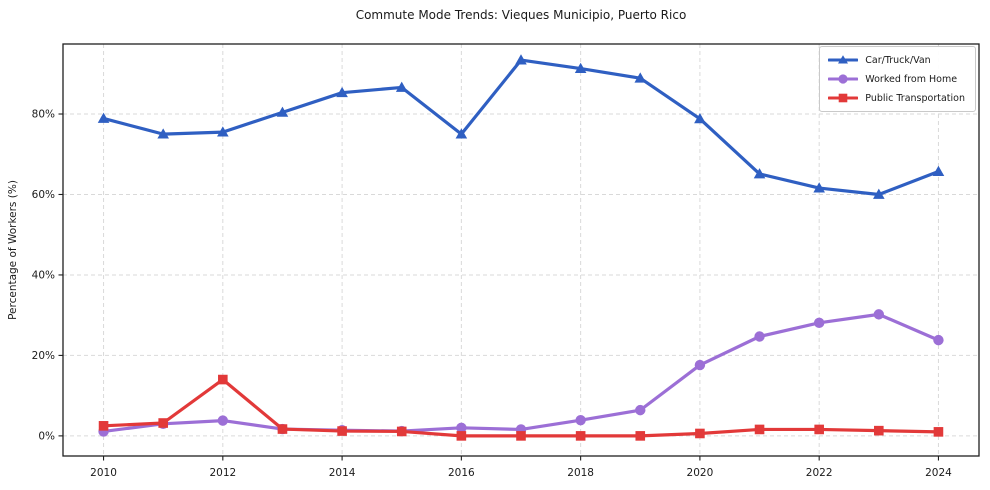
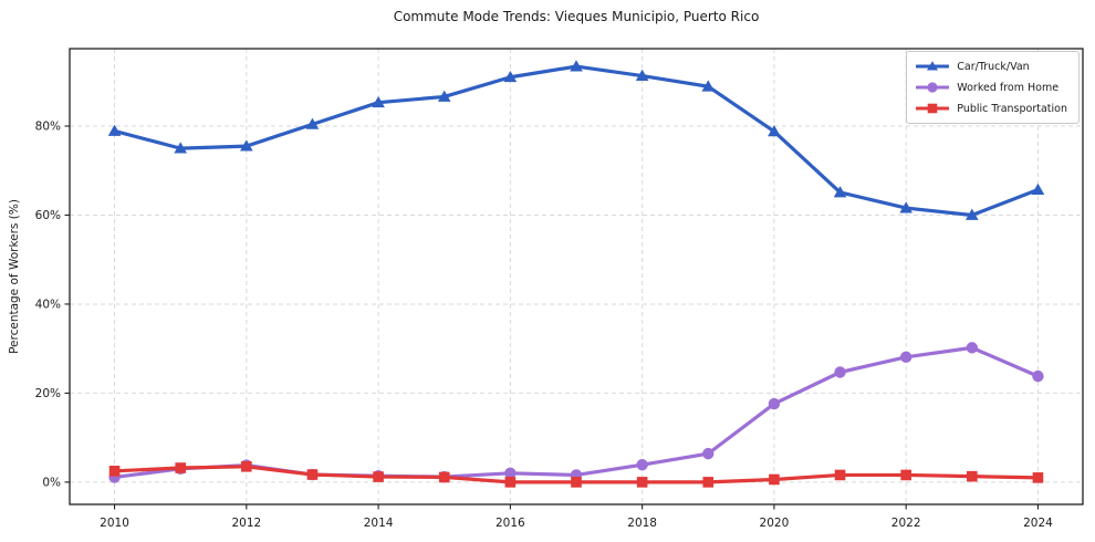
Public Transportation/2012: 14% -> 4%
Car/Truck/Van/2016: 75% -> 91%
